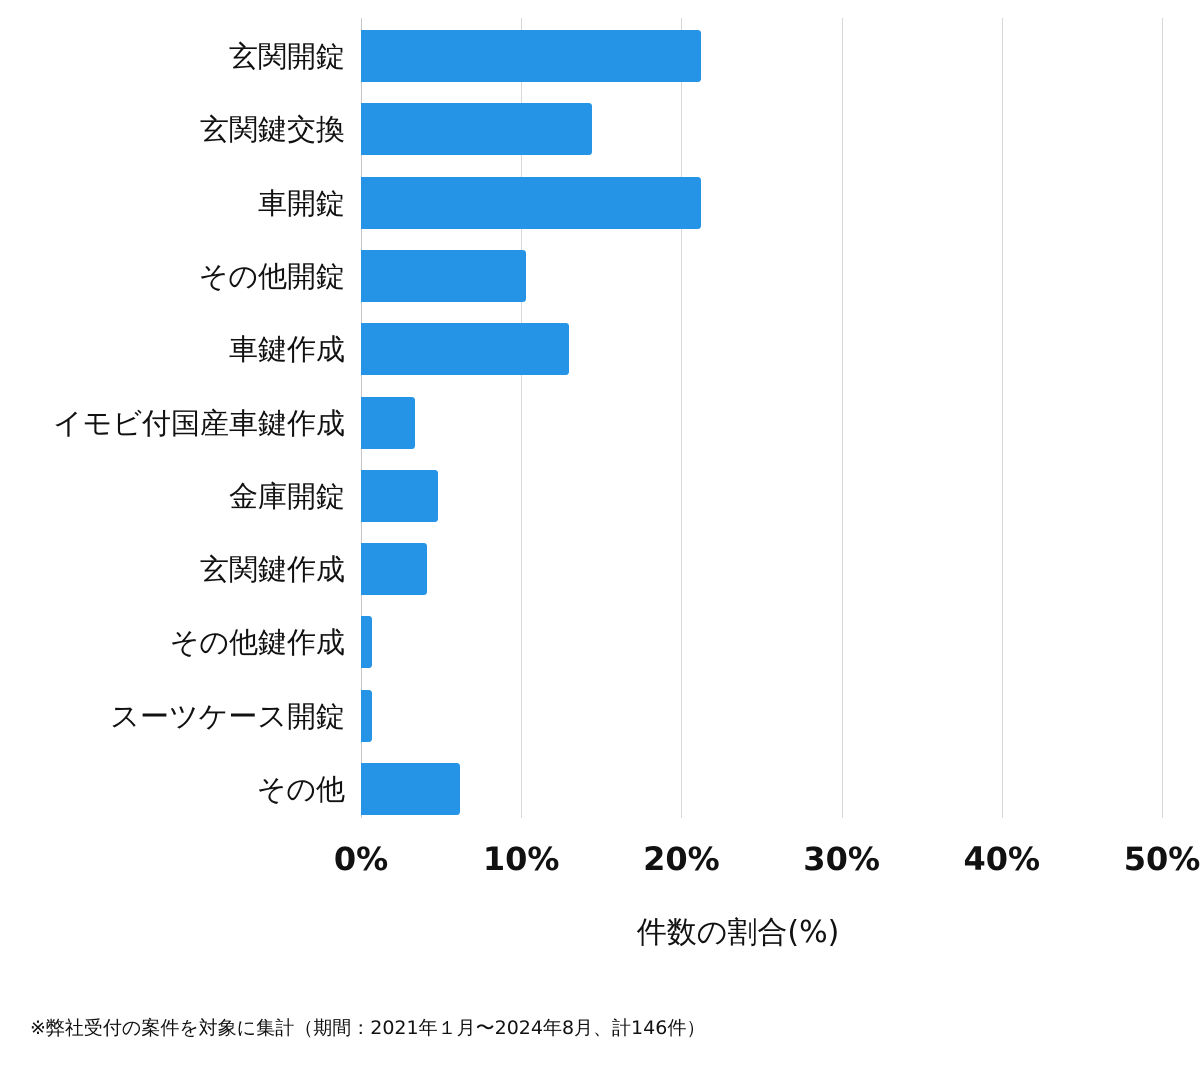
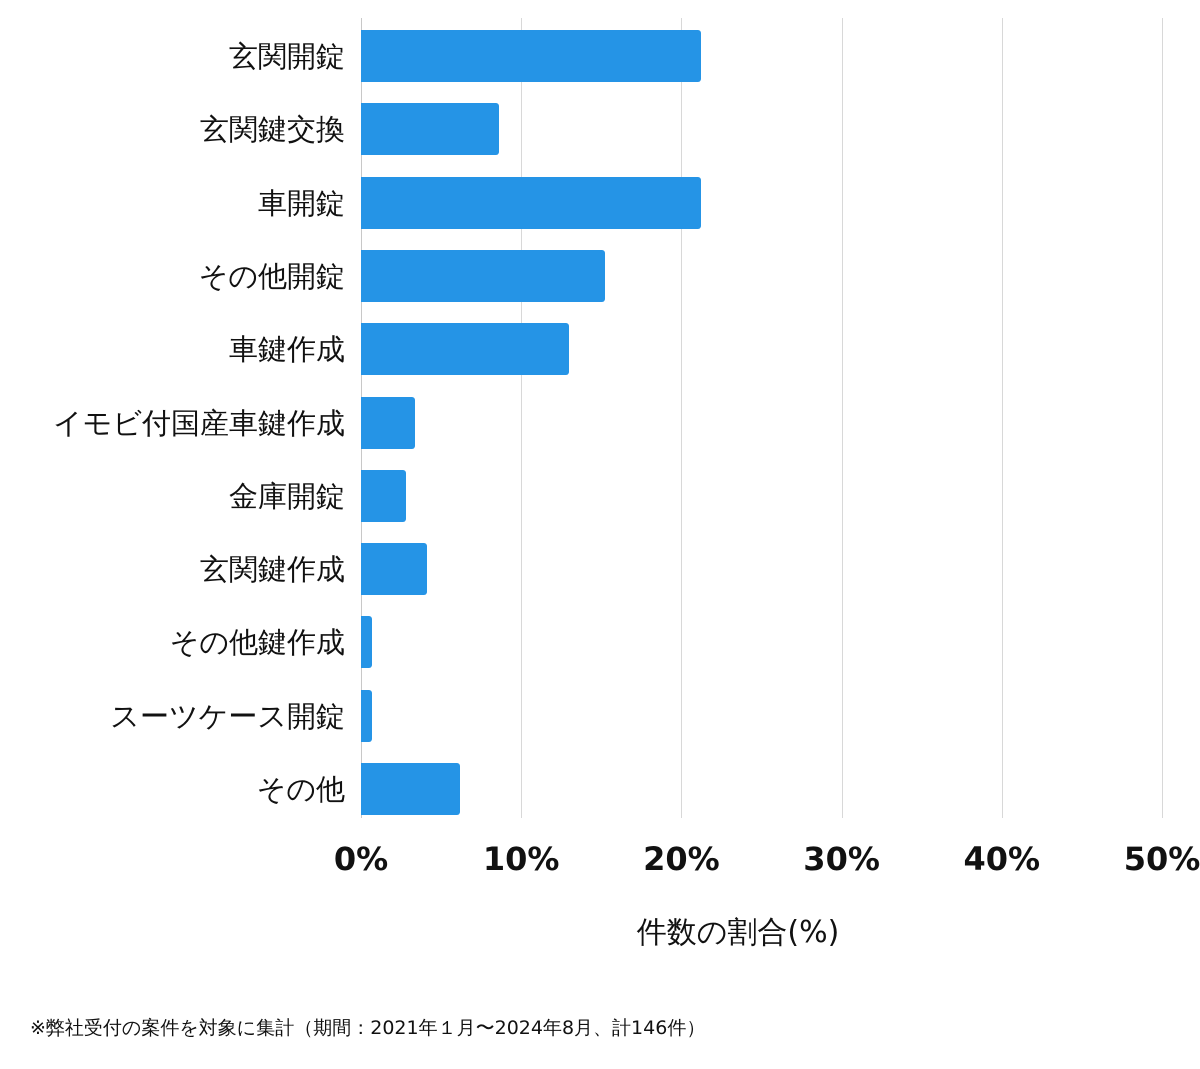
玄関鍵交換: 14.4% -> 8.6%
その他開錠: 10.3% -> 15.2%
金庫開錠: 4.8% -> 2.8%
